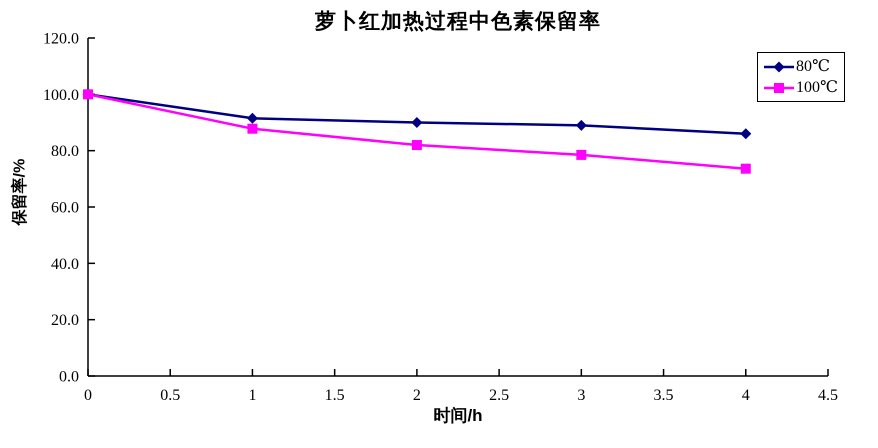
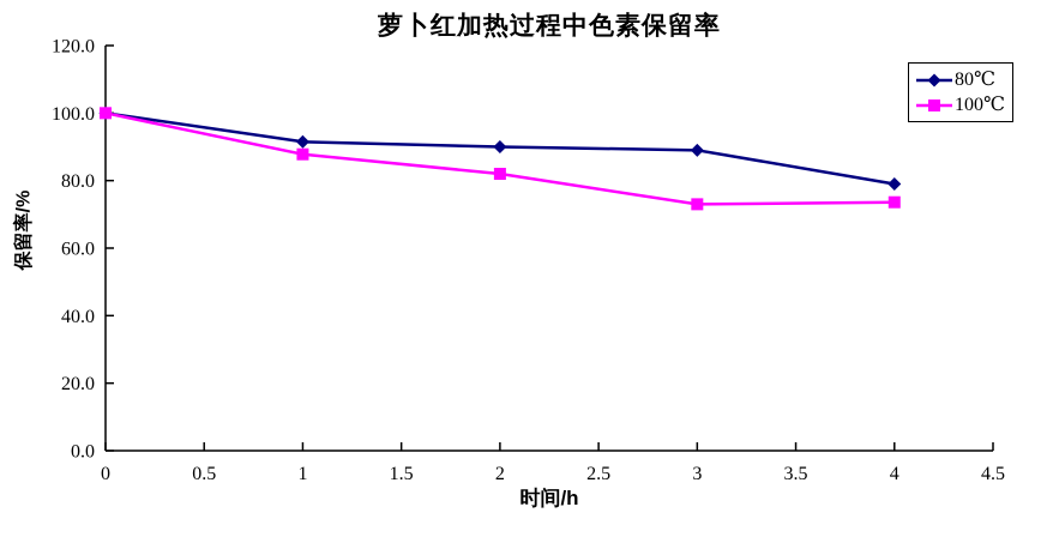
100℃/3: 78 -> 73
80℃/4: 86 -> 79
